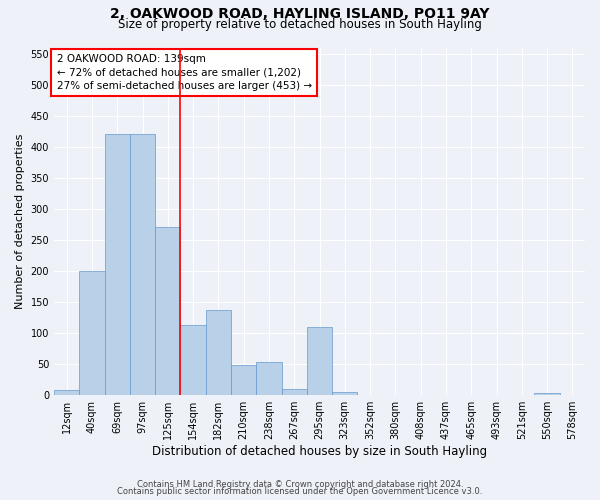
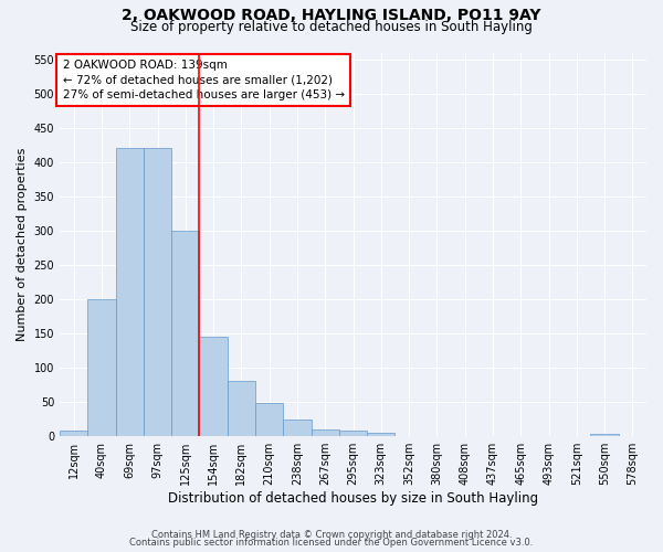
125sqm: 270 -> 300
154sqm: 112 -> 145
182sqm: 136 -> 80
238sqm: 52 -> 23
295sqm: 110 -> 7
